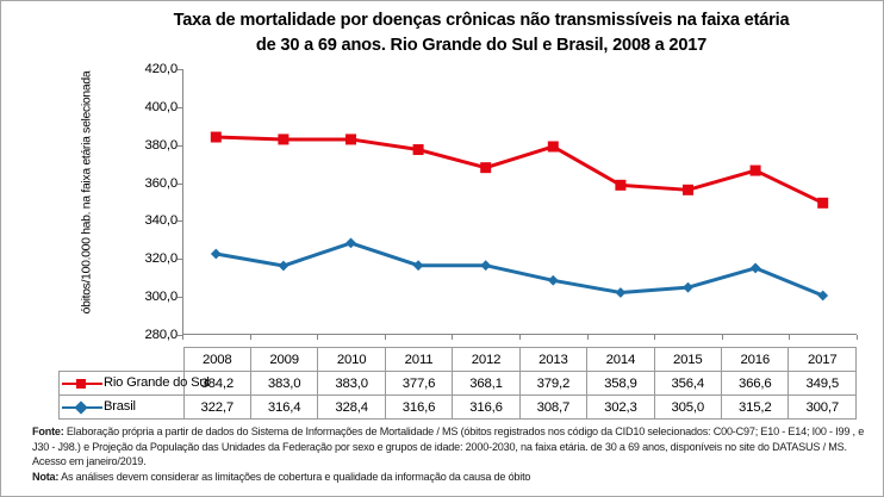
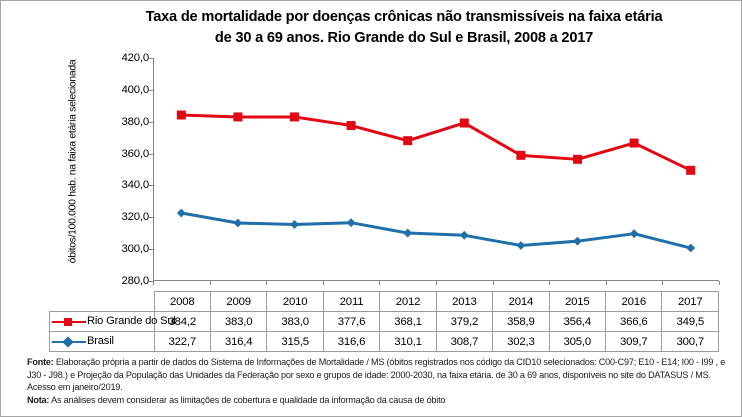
Brasil/2010: 328,4 -> 315,5
Brasil/2012: 316,6 -> 310,1
Brasil/2016: 315,2 -> 309,7
